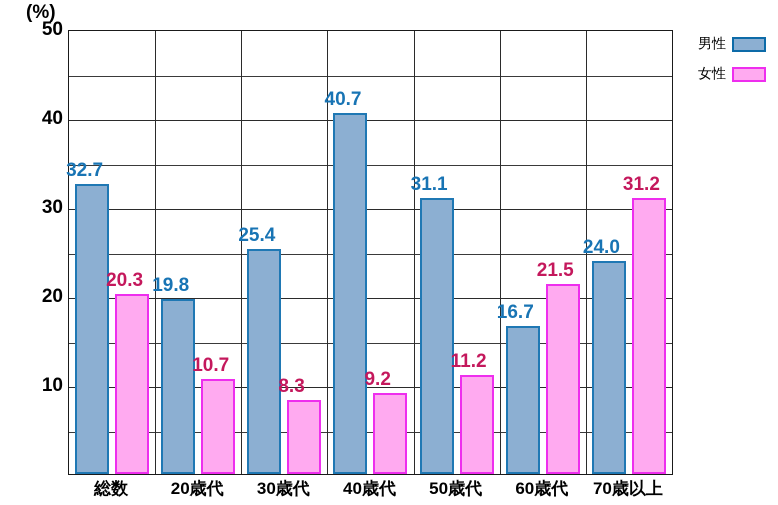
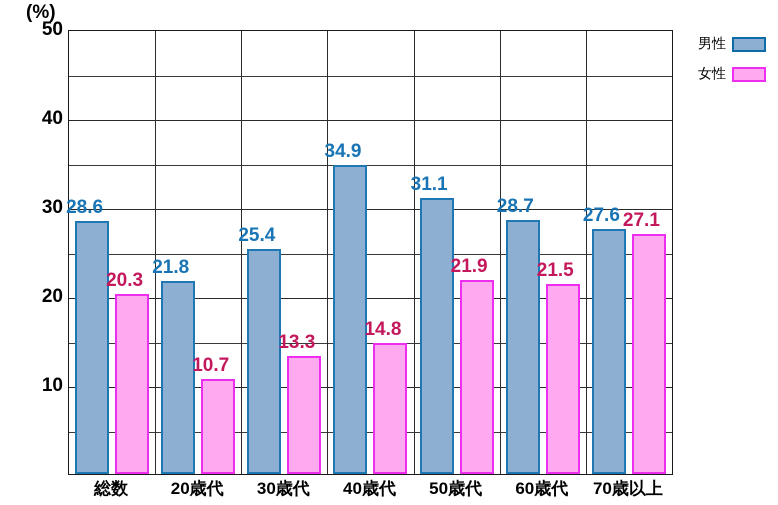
男性/総数: 32.7 -> 28.6
男性/20歳代: 19.8 -> 21.8
女性/30歳代: 8.3 -> 13.3
男性/40歳代: 40.7 -> 34.9
女性/40歳代: 9.2 -> 14.8
女性/50歳代: 11.2 -> 21.9
男性/60歳代: 16.7 -> 28.7
男性/70歳以上: 24.0 -> 27.6
女性/70歳以上: 31.2 -> 27.1
